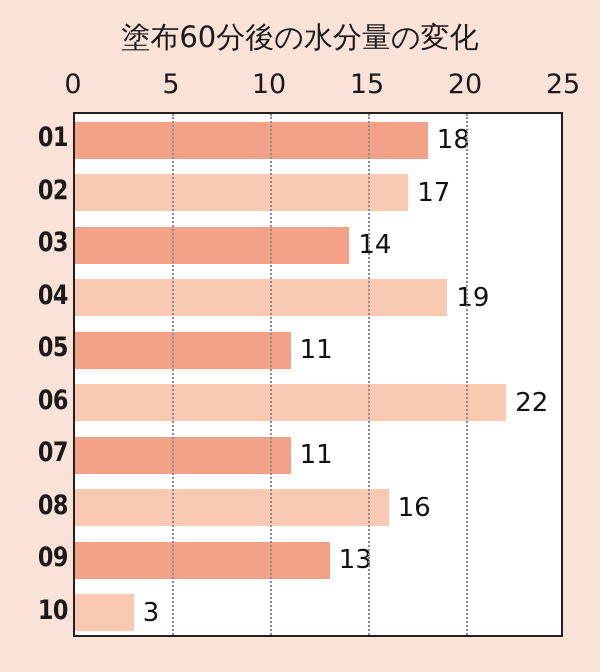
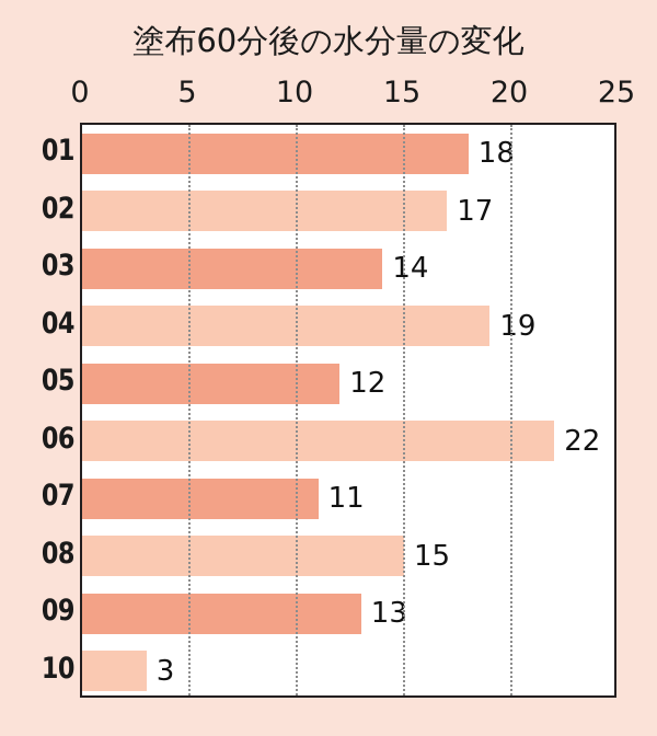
05: 11 -> 12
08: 16 -> 15
